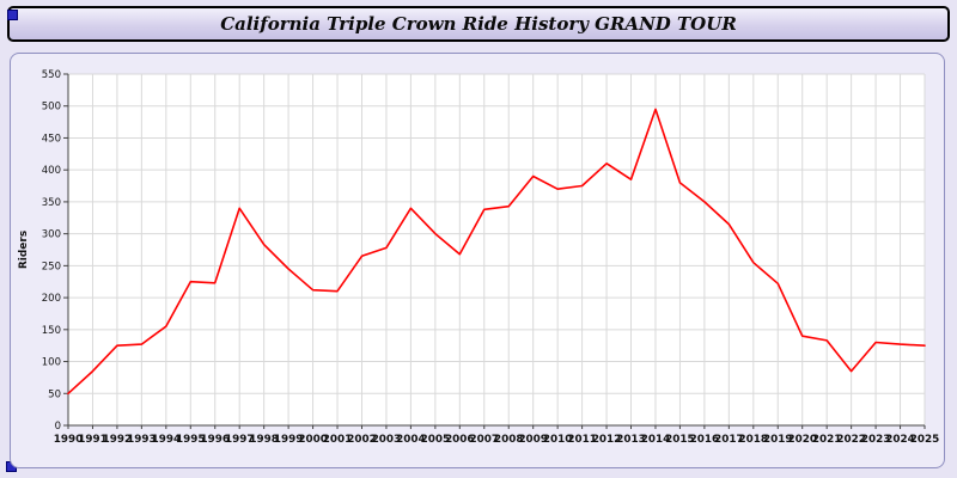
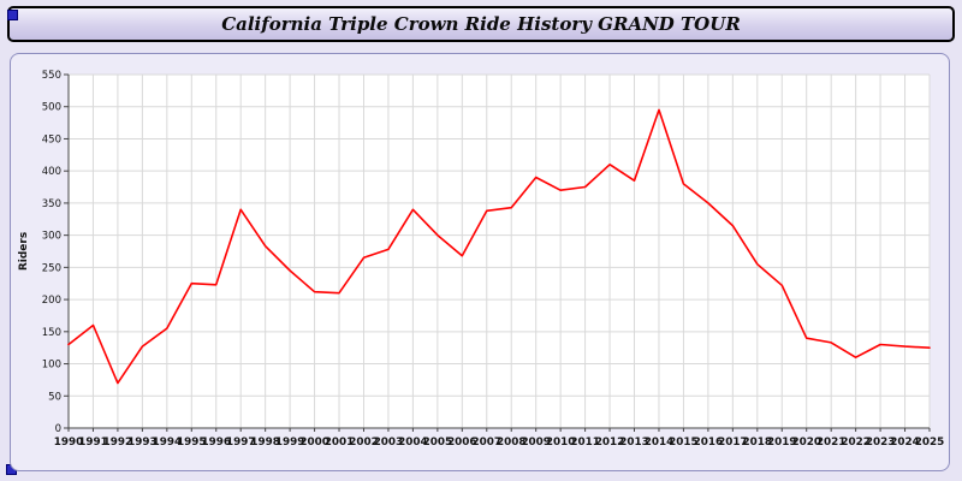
1990: 50 -> 130
1991: 80 -> 160
1992: 120 -> 70
2022: 80 -> 110
